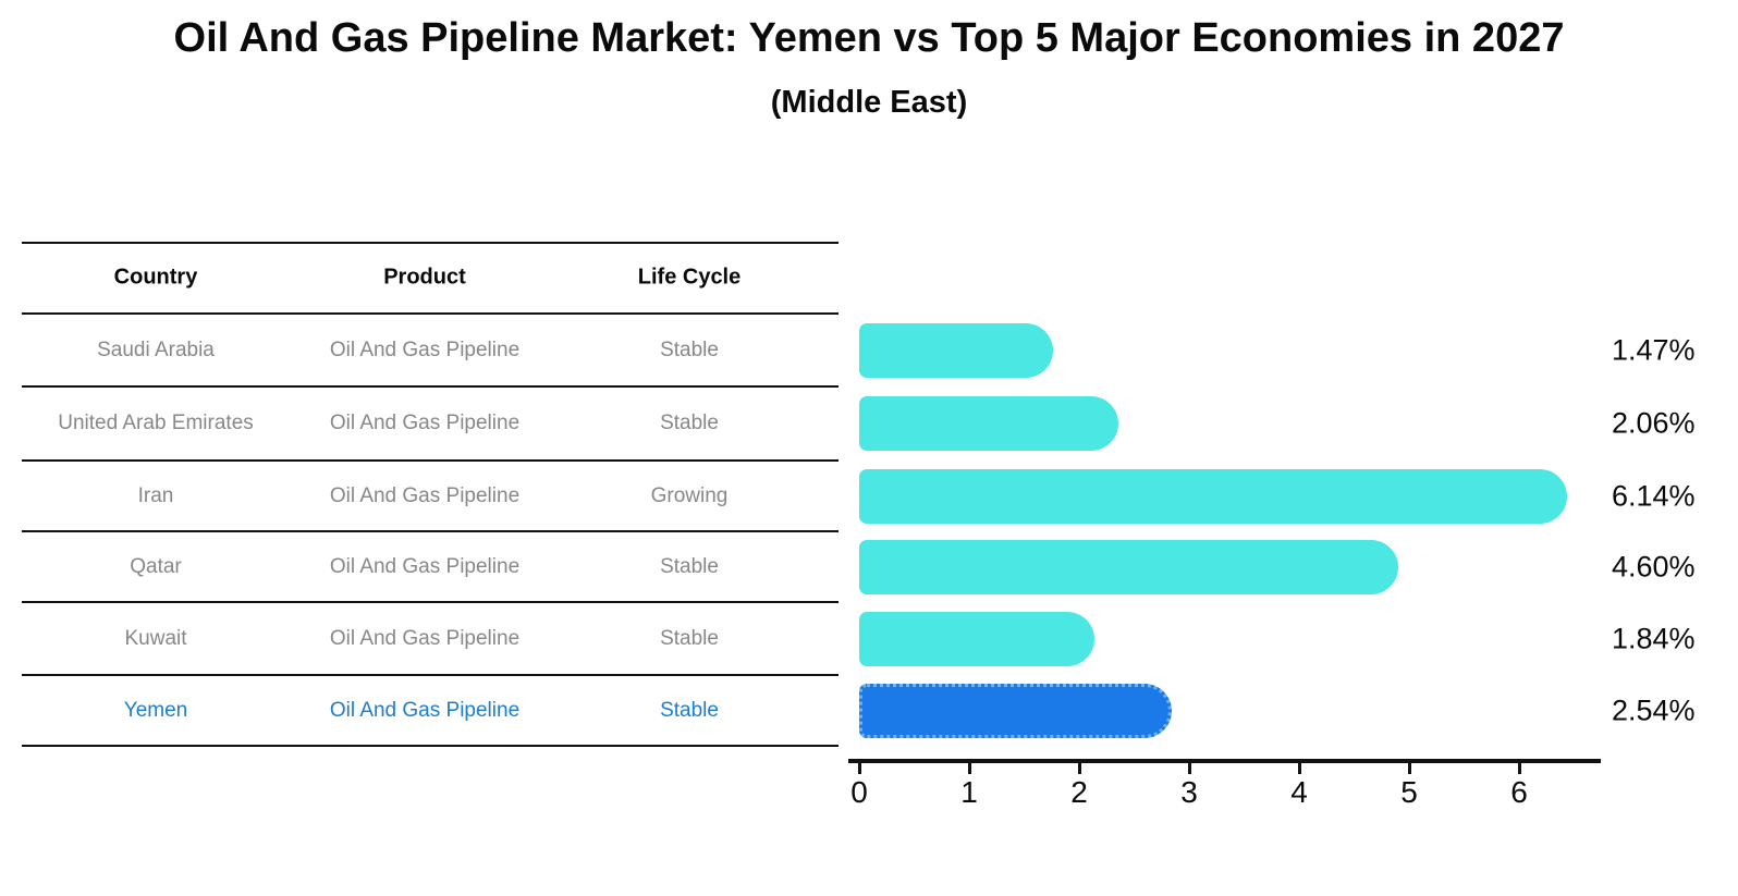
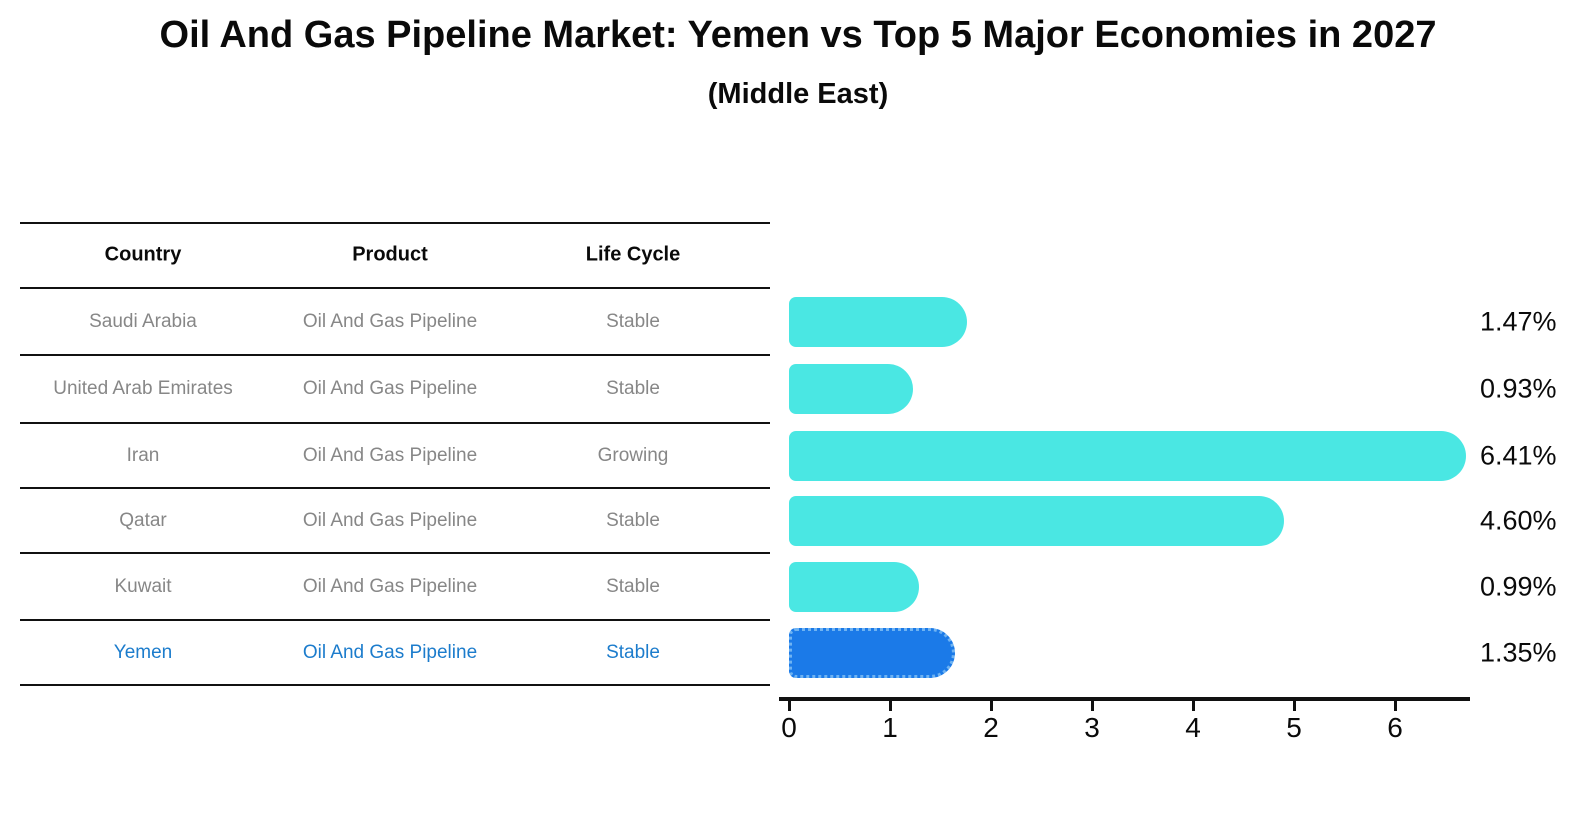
United Arab Emirates: 2.06% -> 0.93%
Iran: 6.14% -> 6.41%
Kuwait: 1.84% -> 0.99%
Yemen: 2.54% -> 1.35%
